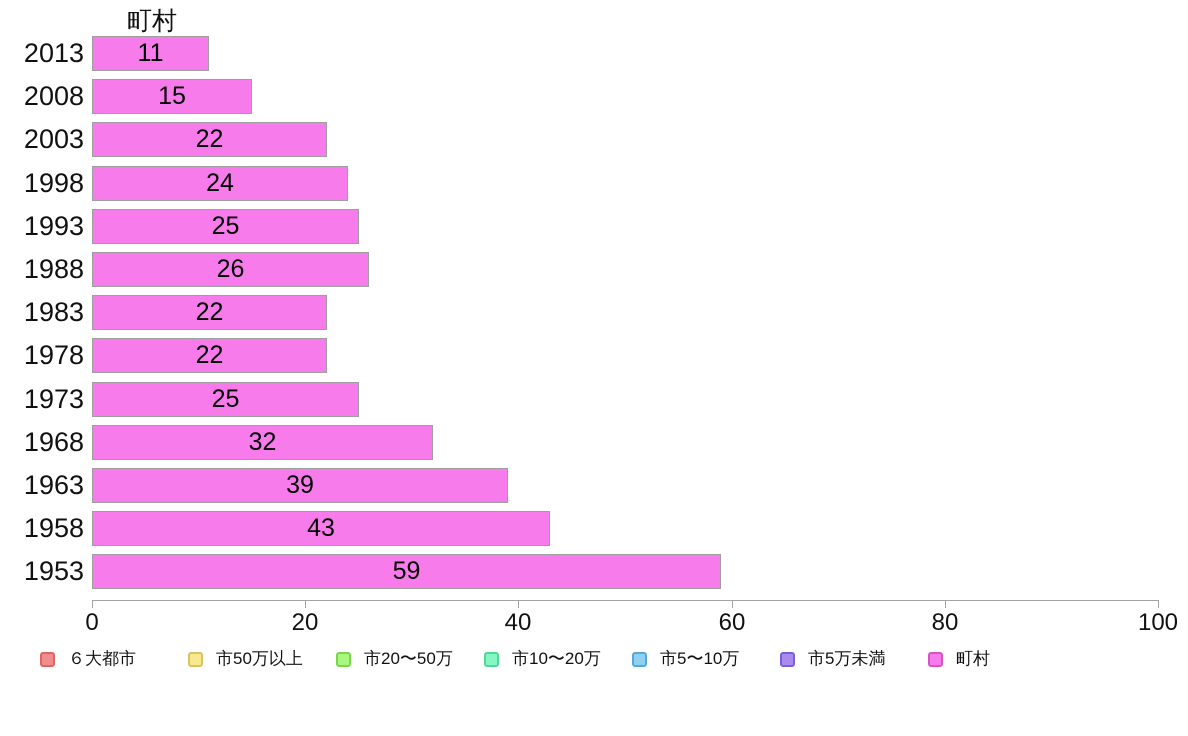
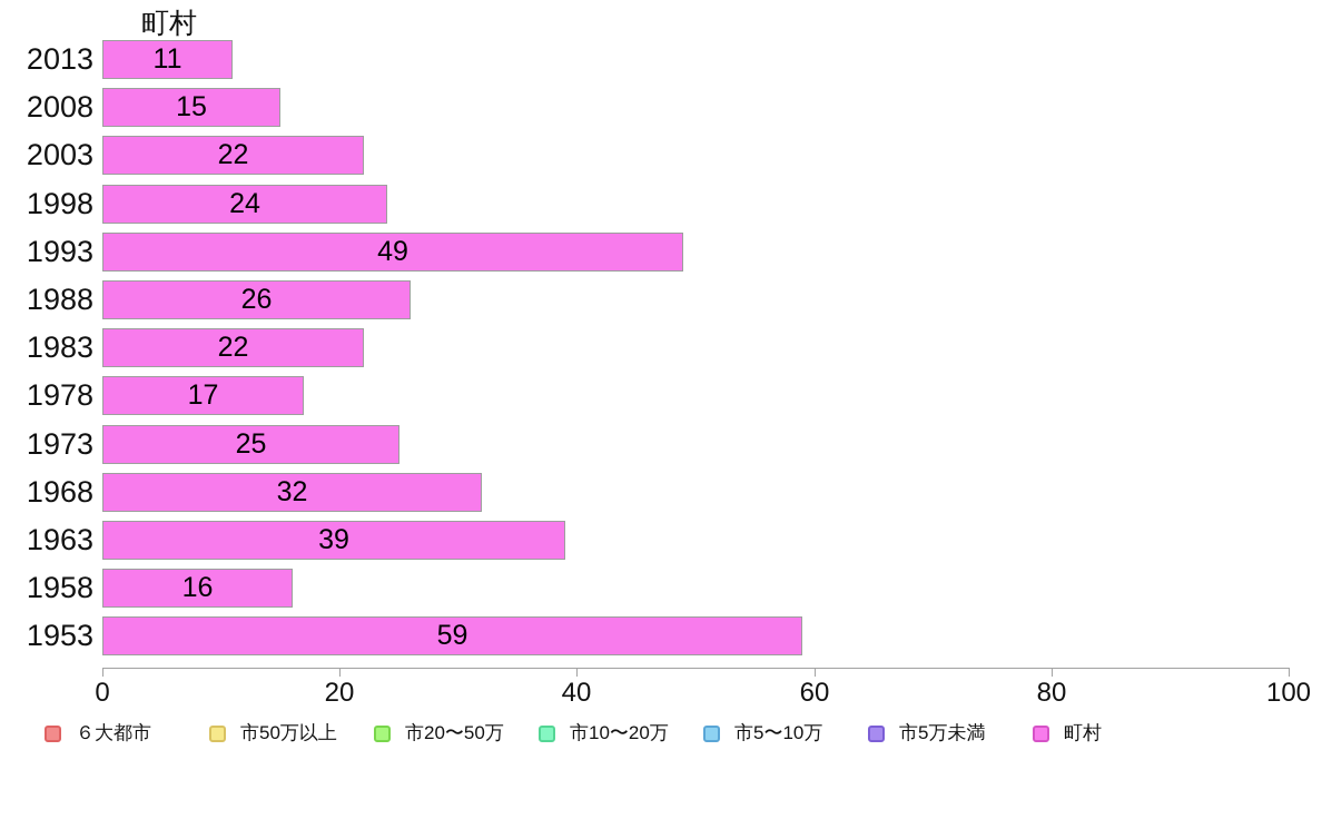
1993: 25 -> 49
1978: 22 -> 17
1958: 43 -> 16
